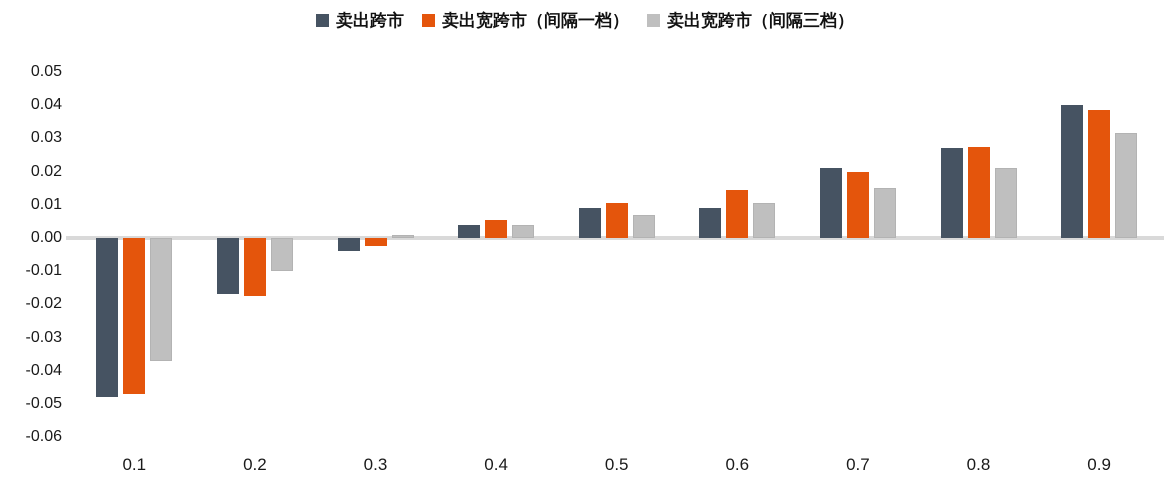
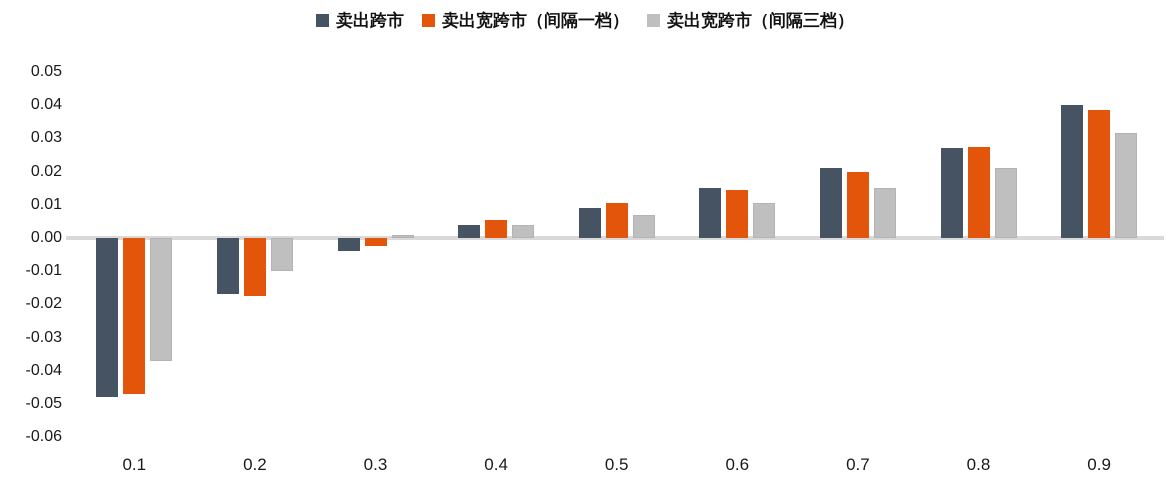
卖出跨市/0.6: 0.009 -> 0.015
